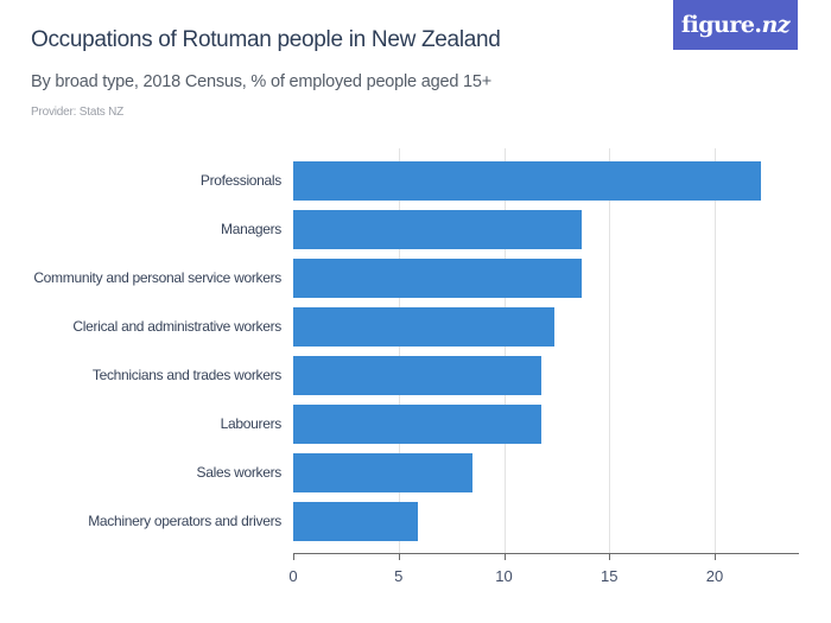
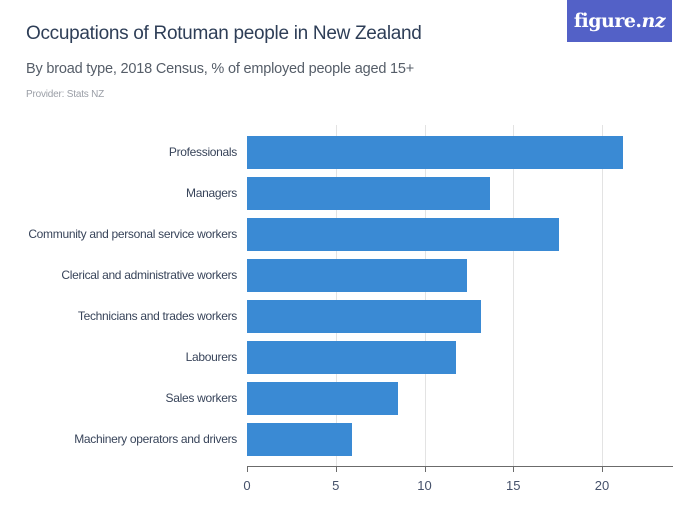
Professionals: 22.2 -> 21.2
Community and personal service workers: 13.7 -> 17.6
Technicians and trades workers: 11.8 -> 13.2
